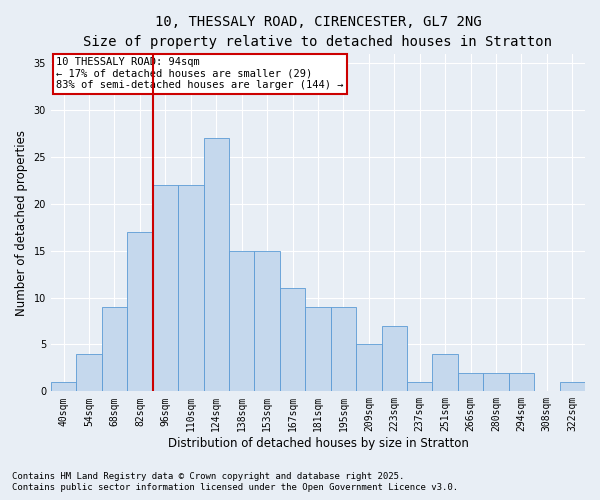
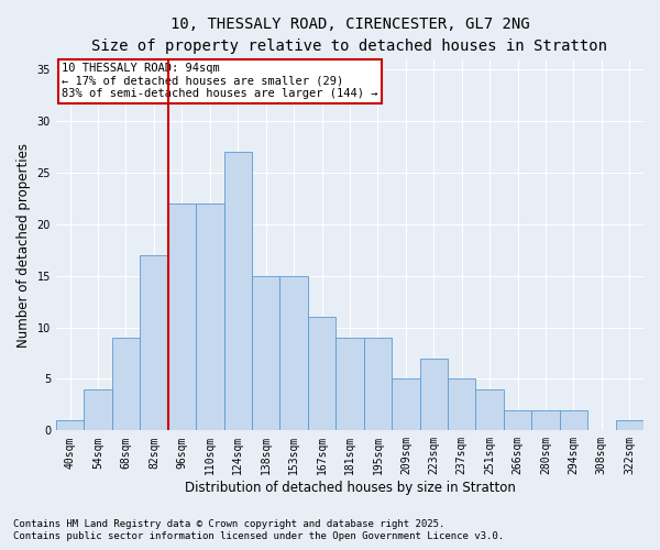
237sqm: 1 -> 5
